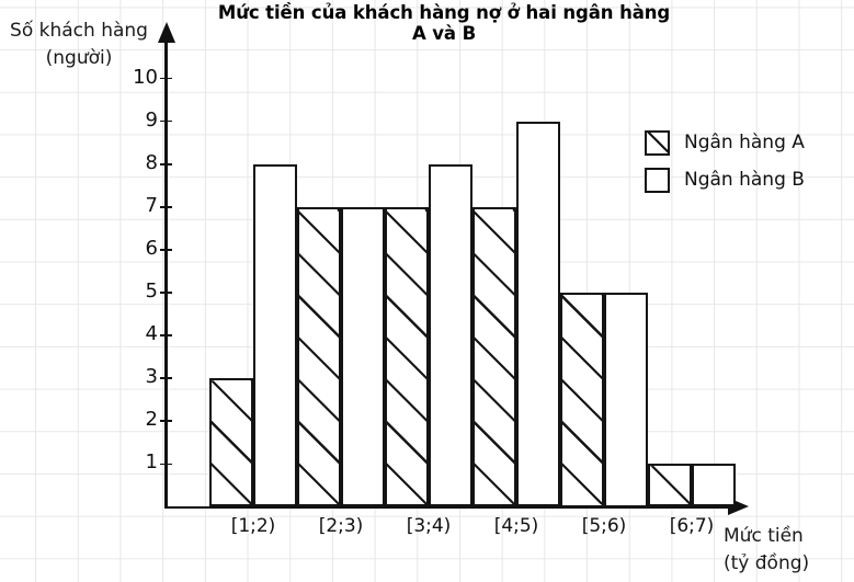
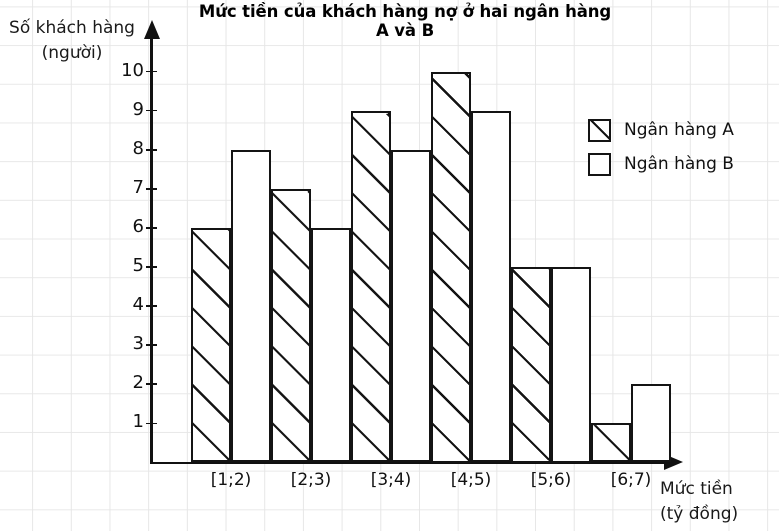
Ngân hàng A/[1;2): 3 -> 6
Ngân hàng B/[2;3): 7 -> 6
Ngân hàng A/[3;4): 7 -> 9
Ngân hàng A/[4;5): 7 -> 10
Ngân hàng B/[6;7): 1 -> 2
